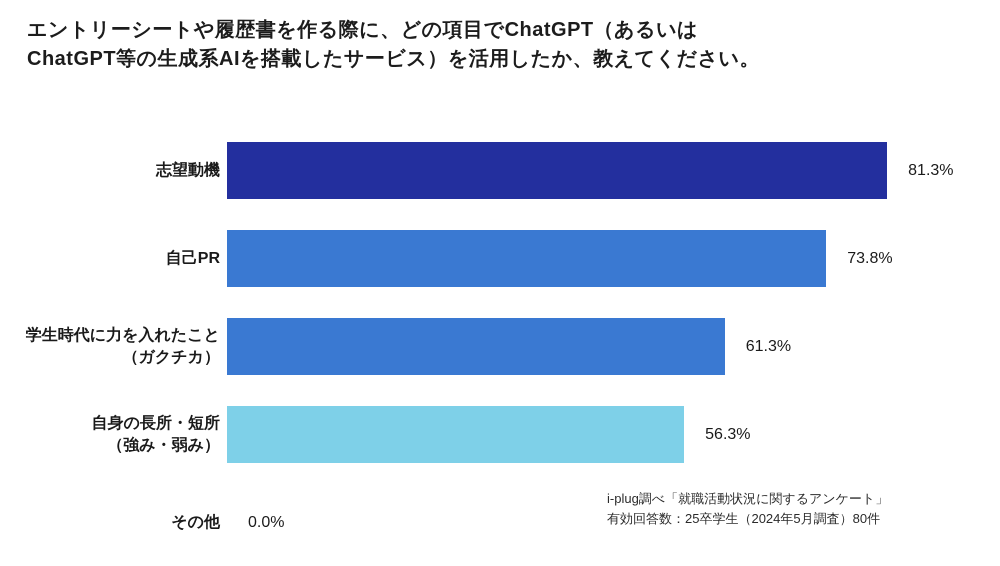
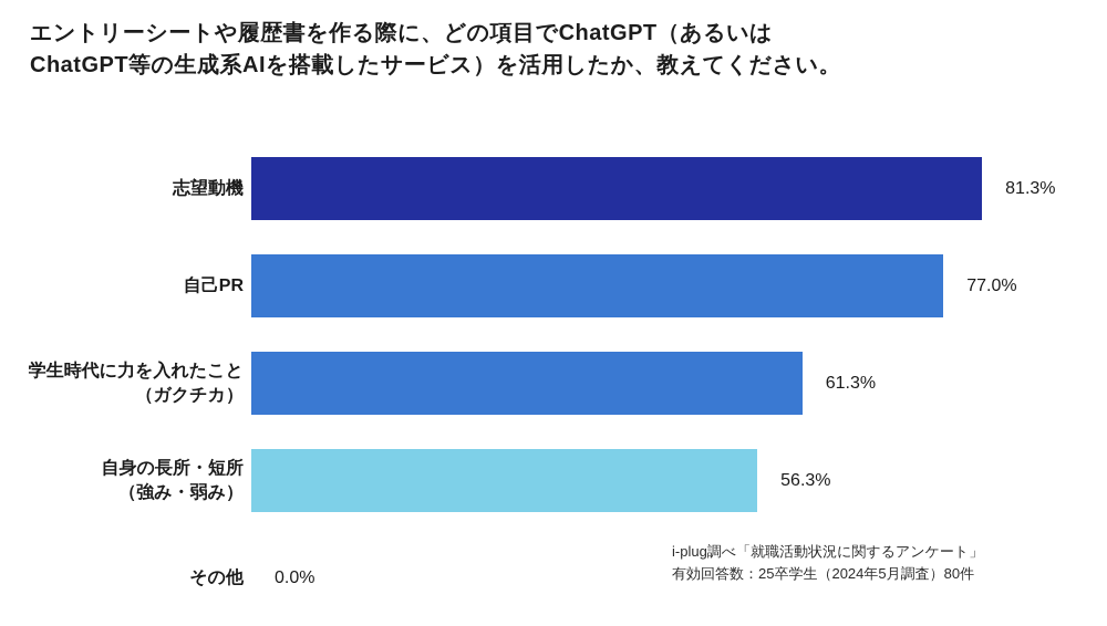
自己PR: 73.8% -> 77.0%
